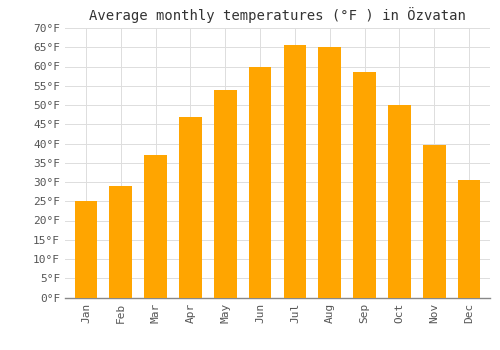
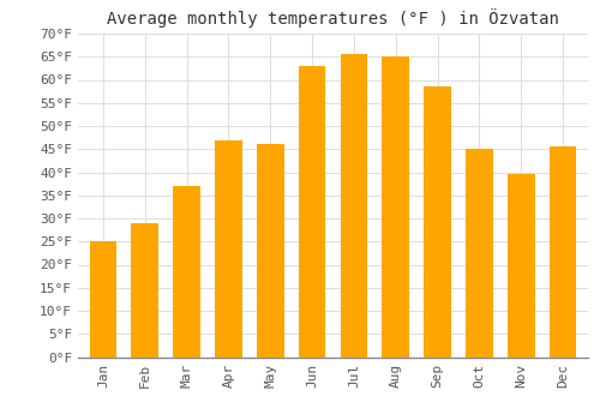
May: 54.0°F -> 46.0°F
Jun: 60.0°F -> 63.0°F
Oct: 50.0°F -> 45.0°F
Dec: 30.5°F -> 45.5°F
